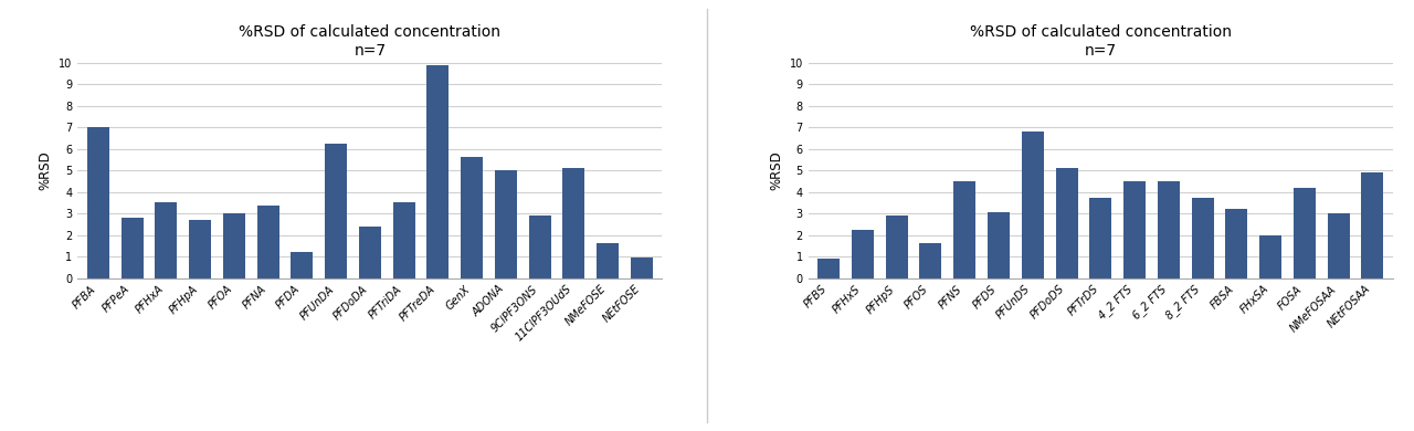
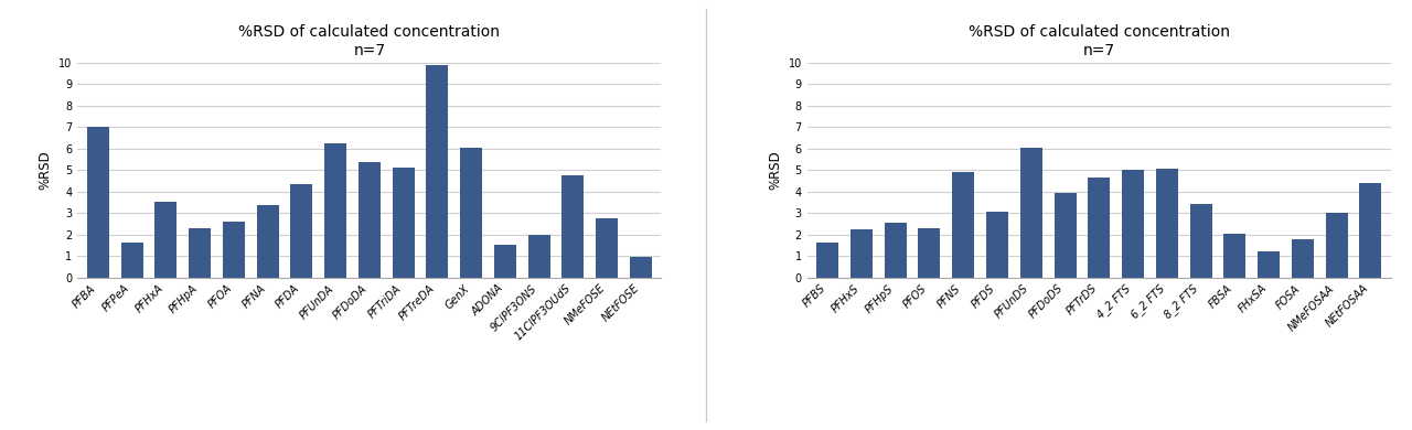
PFPeA: 2.8 -> 1.6
PFHpA: 2.7 -> 2.3
PFOA: 3.0 -> 2.6
PFDA: 1.2 -> 4.3
PFDoDA: 2.4 -> 5.3
PFTriDA: 3.5 -> 5.1
GenX: 5.6 -> 6.0
ADONA: 5.0 -> 1.5
9ClPF3ONS: 2.9 -> 2.0
11ClPF3OUdS: 5.1 -> 4.8
NMeFOSE: 1.6 -> 2.8
PFBS: 0.9 -> 1.6
PFHpS: 2.9 -> 2.5
PFOS: 1.6 -> 2.3
PFNS: 4.5 -> 4.9
PFUnDS: 6.8 -> 6.0
PFDoDS: 5.1 -> 4.0
PFTrDS: 3.7 -> 4.7
4_2 FTS: 4.5 -> 5.0
6_2 FTS: 4.5 -> 5.0
8_2 FTS: 3.7 -> 3.4
FBSA: 3.2 -> 2.0
FHxSA: 2.0 -> 1.2
FOSA: 4.2 -> 1.8
NEtFOSAA: 4.9 -> 4.4
